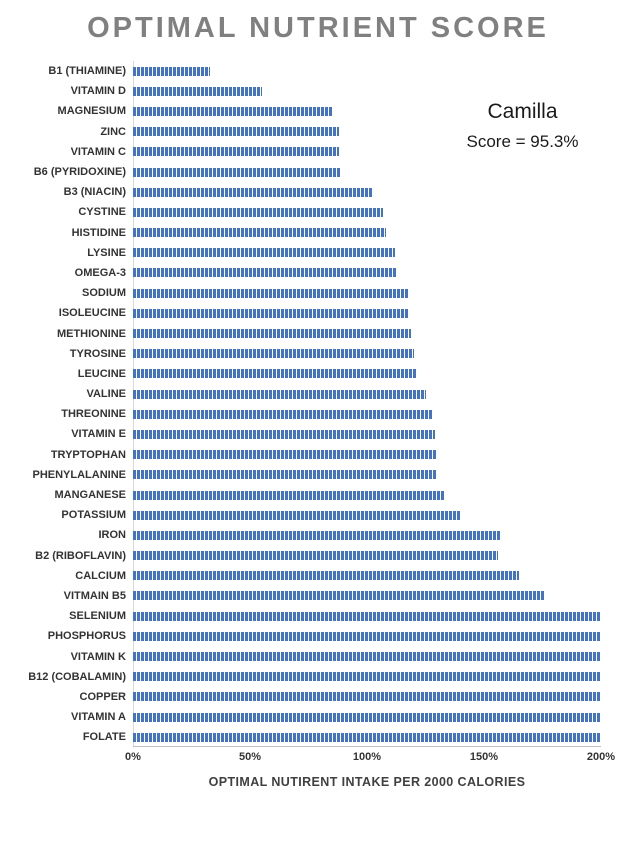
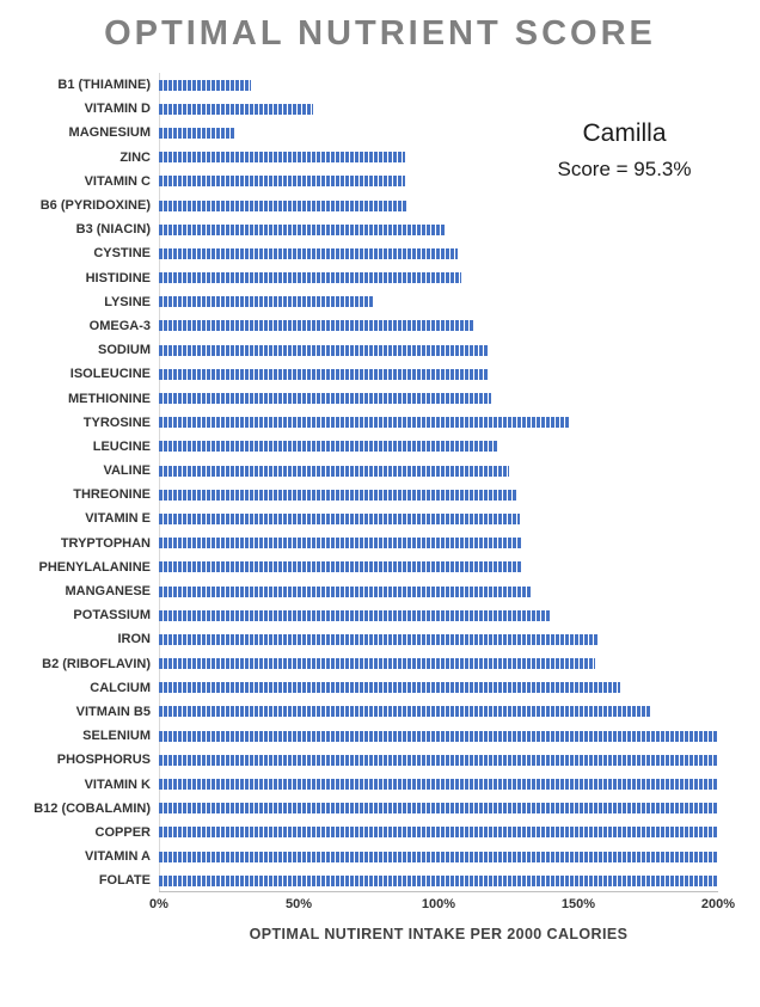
MAGNESIUM: 85% -> 27%
LYSINE: 112% -> 77%
TYROSINE: 120% -> 147%
